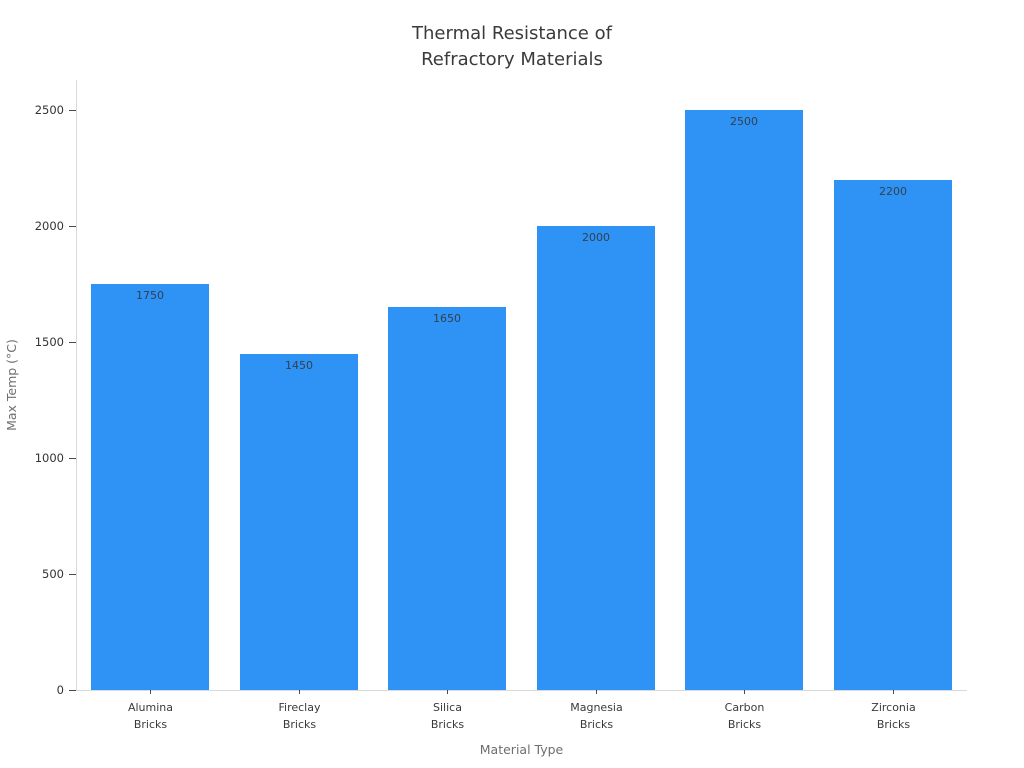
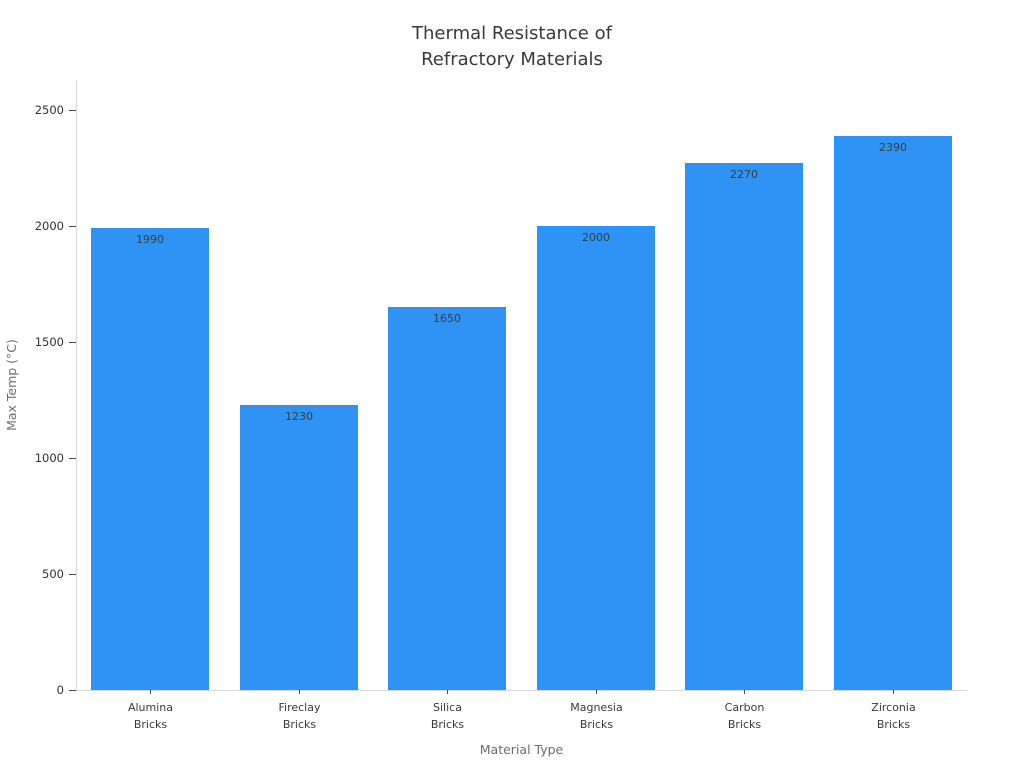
Alumina Bricks: 1750 -> 1990
Fireclay Bricks: 1450 -> 1230
Carbon Bricks: 2500 -> 2270
Zirconia Bricks: 2200 -> 2390
